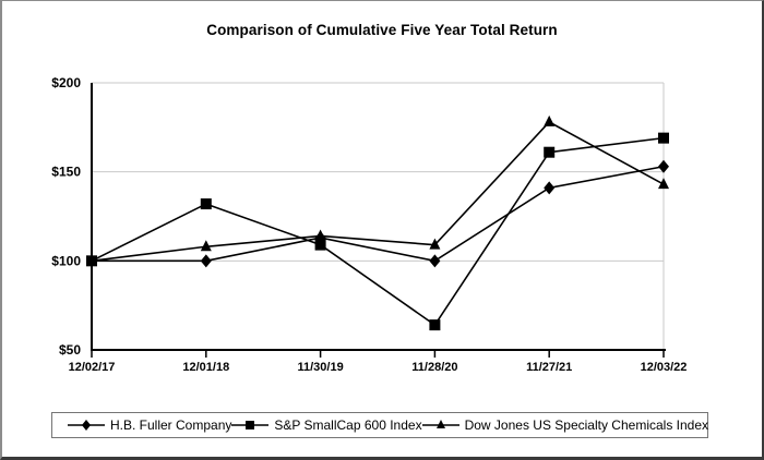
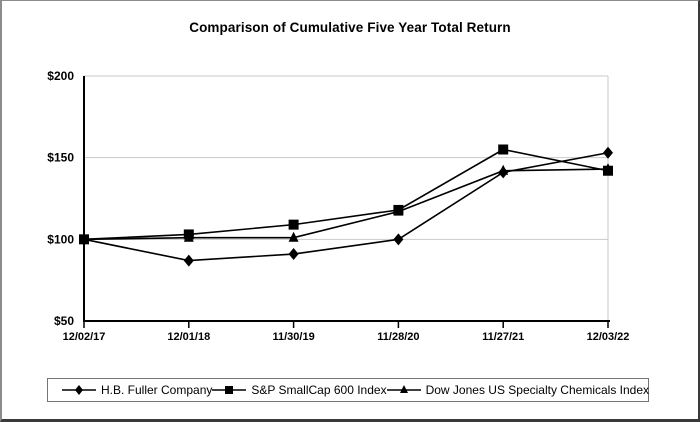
H.B. Fuller Company/12/01/18: $100 -> $87
S&P SmallCap 600 Index/12/01/18: $132 -> $103
Dow Jones US Specialty Chemicals Index/12/01/18: $108 -> $101
H.B. Fuller Company/11/30/19: $113 -> $91
Dow Jones US Specialty Chemicals Index/11/30/19: $114 -> $101
S&P SmallCap 600 Index/11/28/20: $64 -> $118
Dow Jones US Specialty Chemicals Index/11/28/20: $109 -> $117
S&P SmallCap 600 Index/11/27/21: $161 -> $155
Dow Jones US Specialty Chemicals Index/11/27/21: $178 -> $142
S&P SmallCap 600 Index/12/03/22: $169 -> $142
